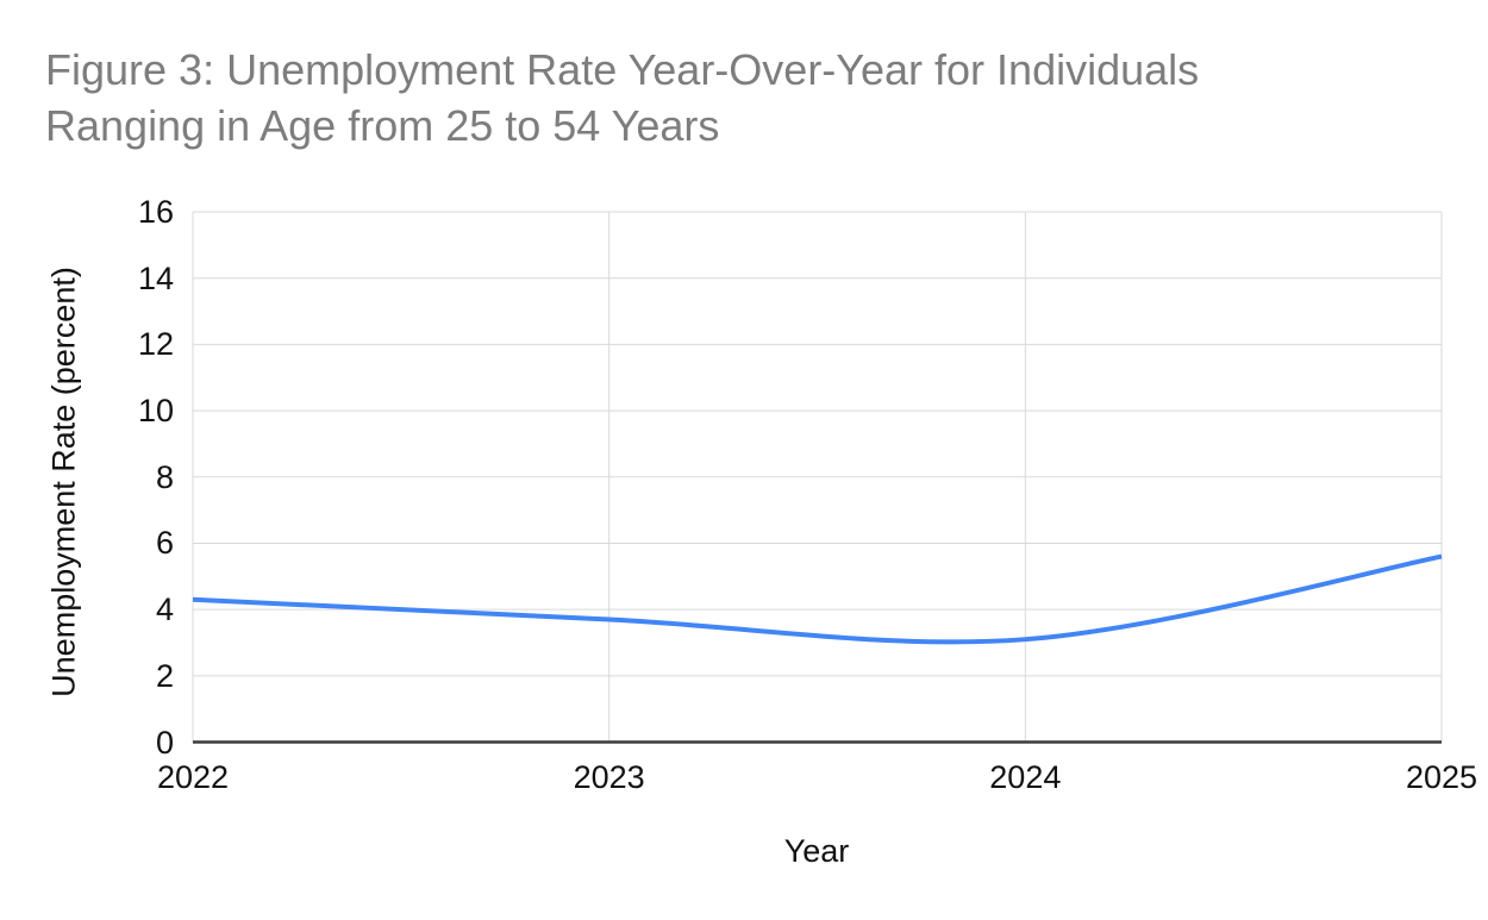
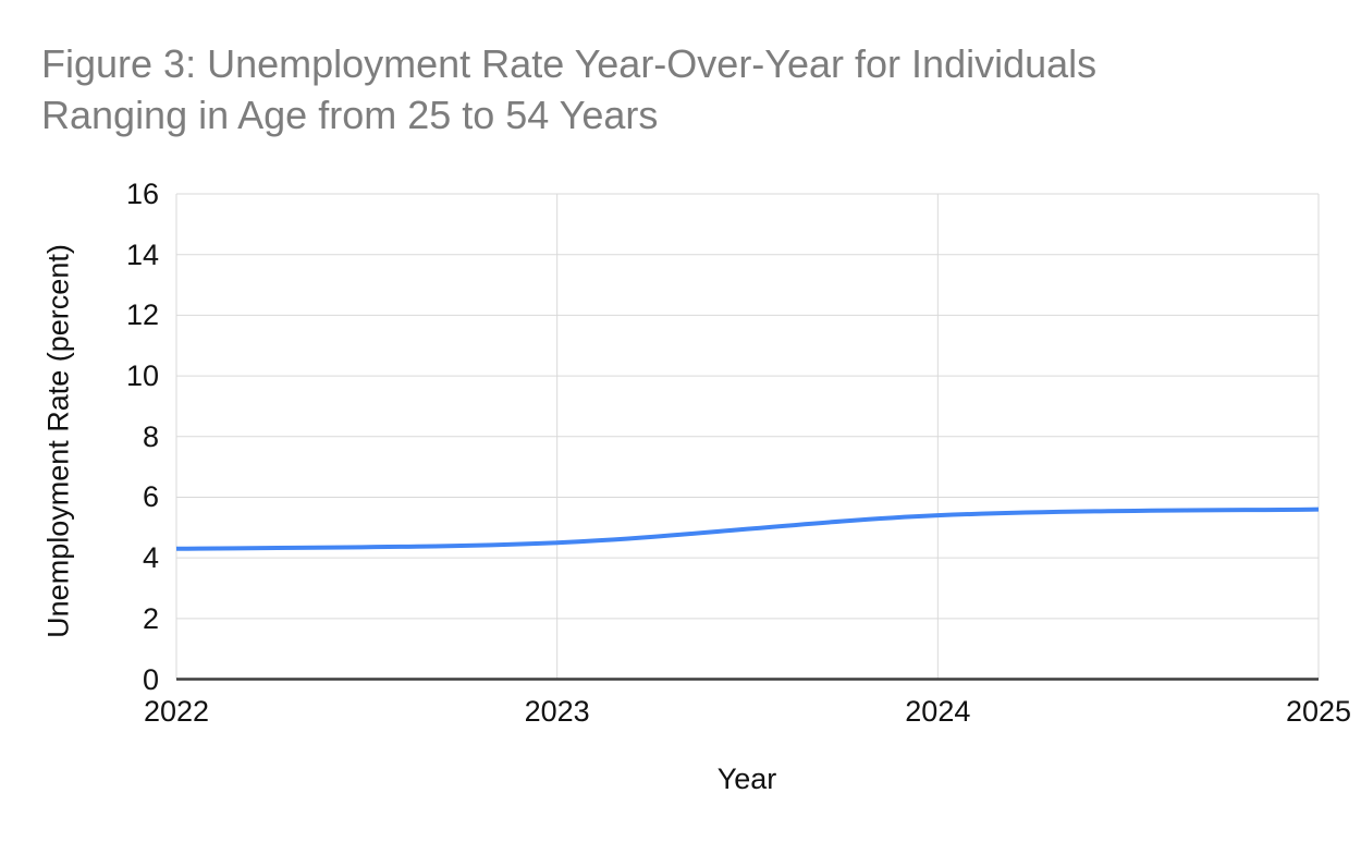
2023: 3.7 -> 4.5
2024: 3.1 -> 5.4
